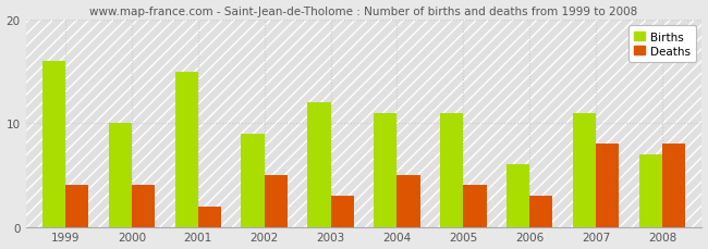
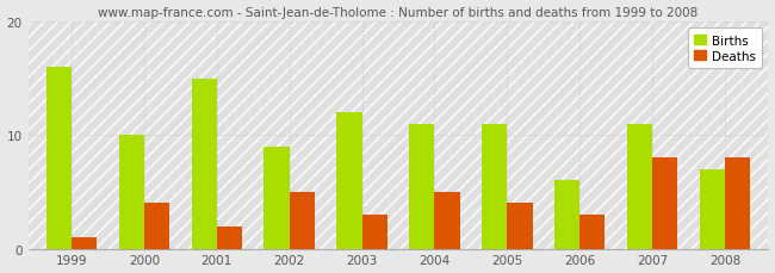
Deaths/1999: 4 -> 1
